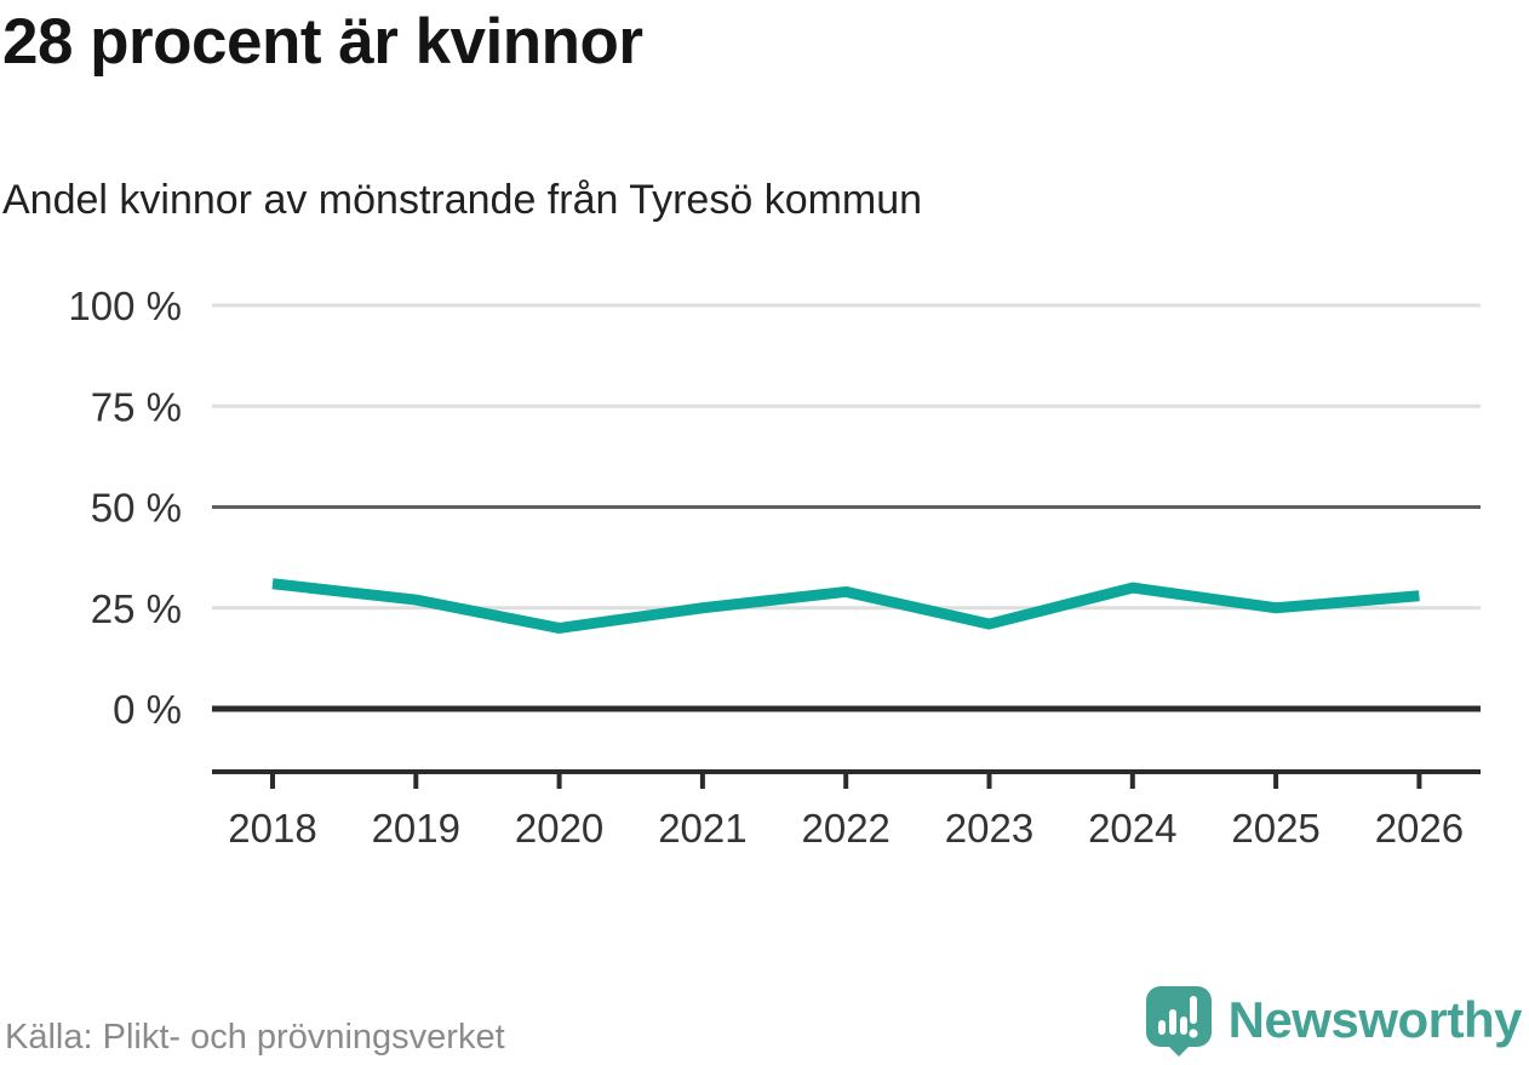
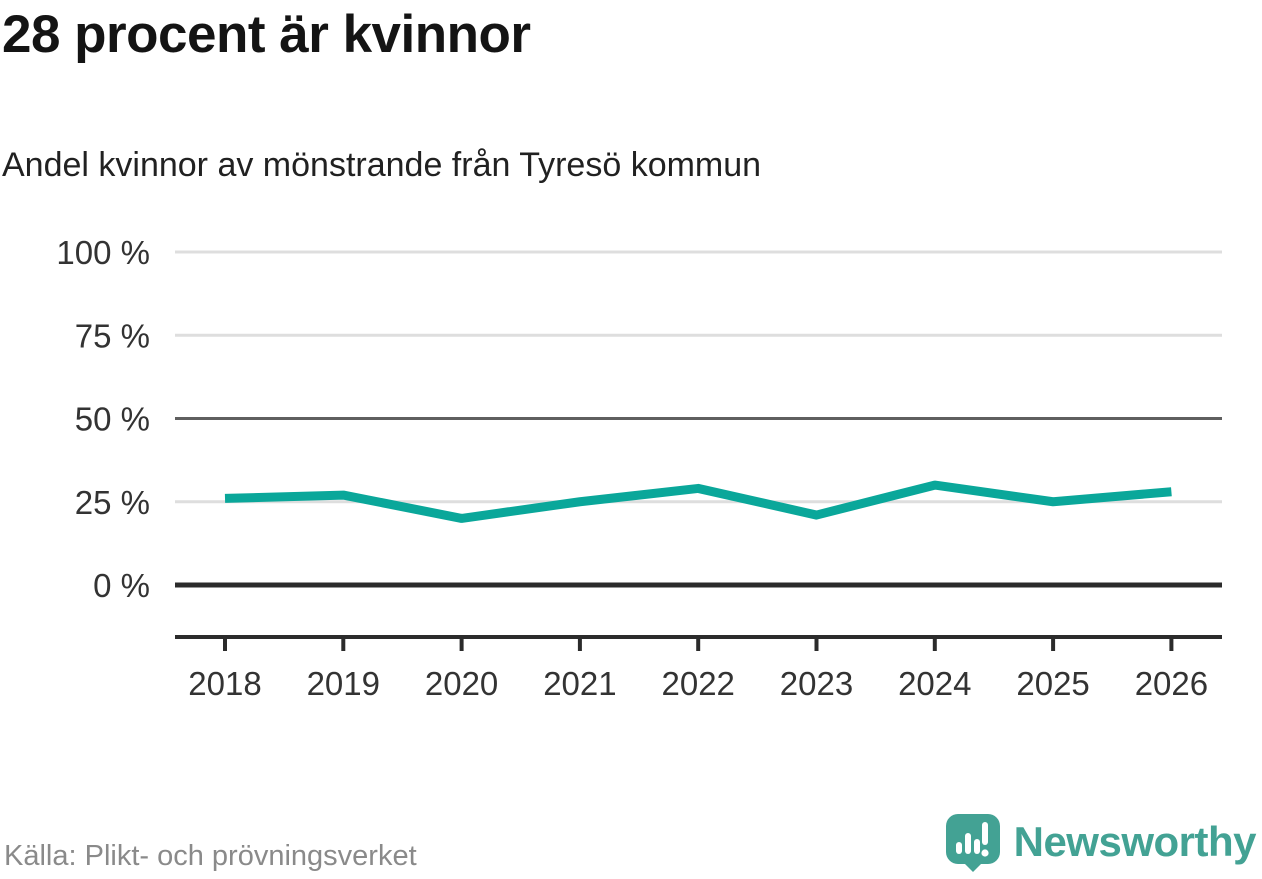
2018: 31% -> 26%
